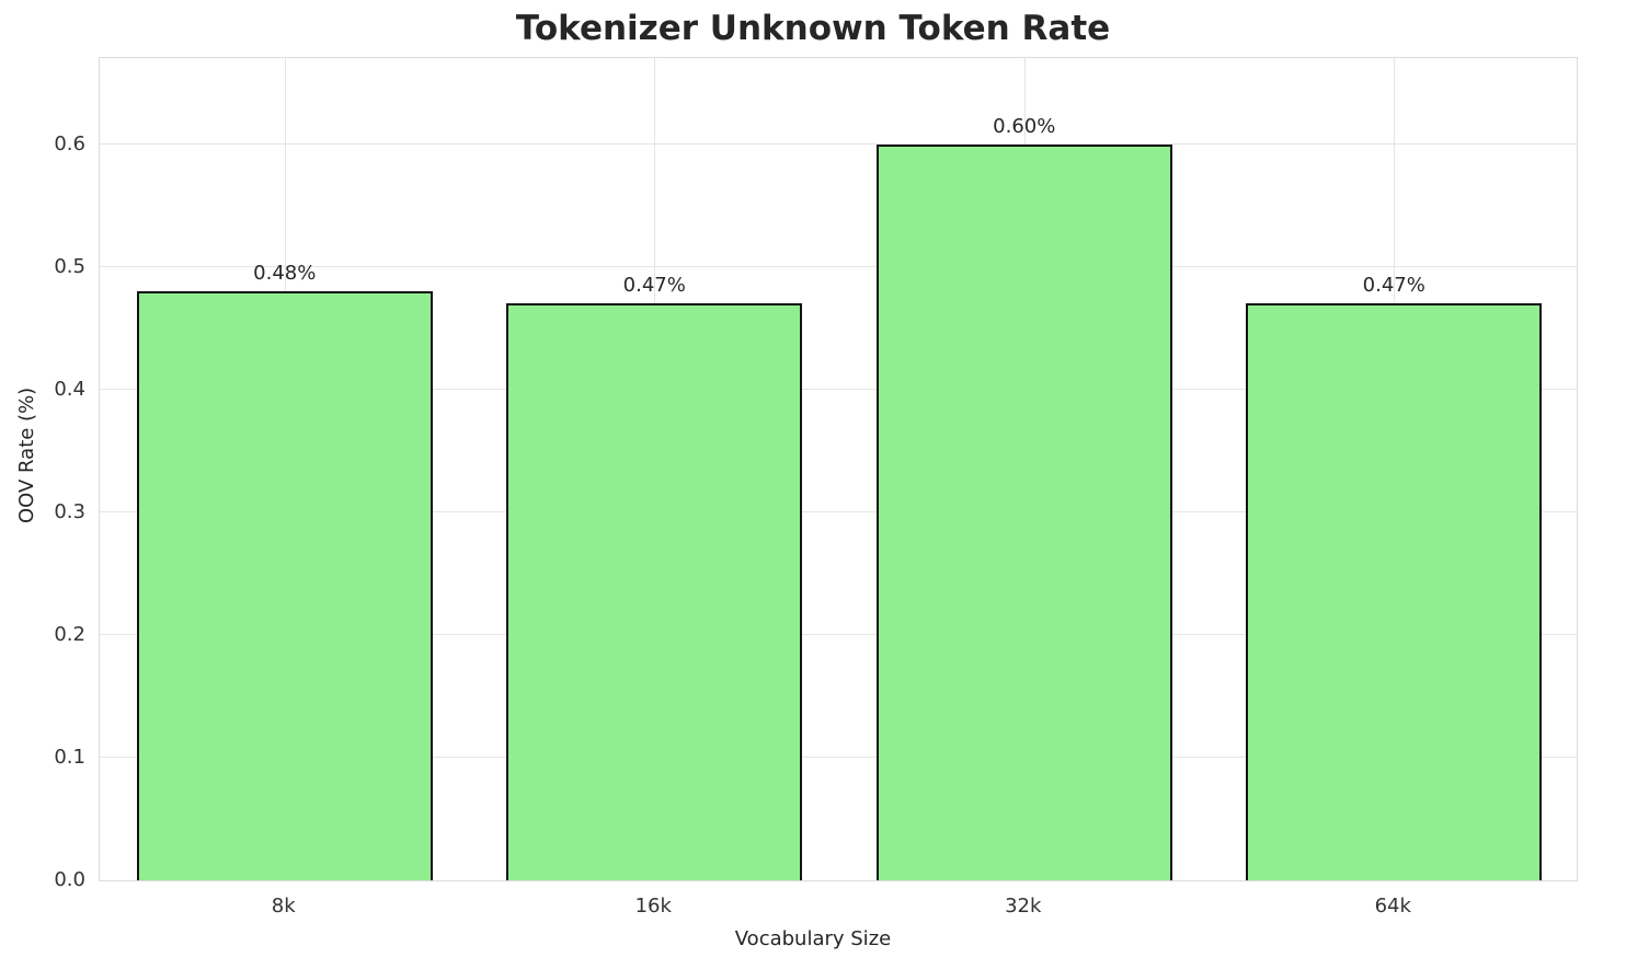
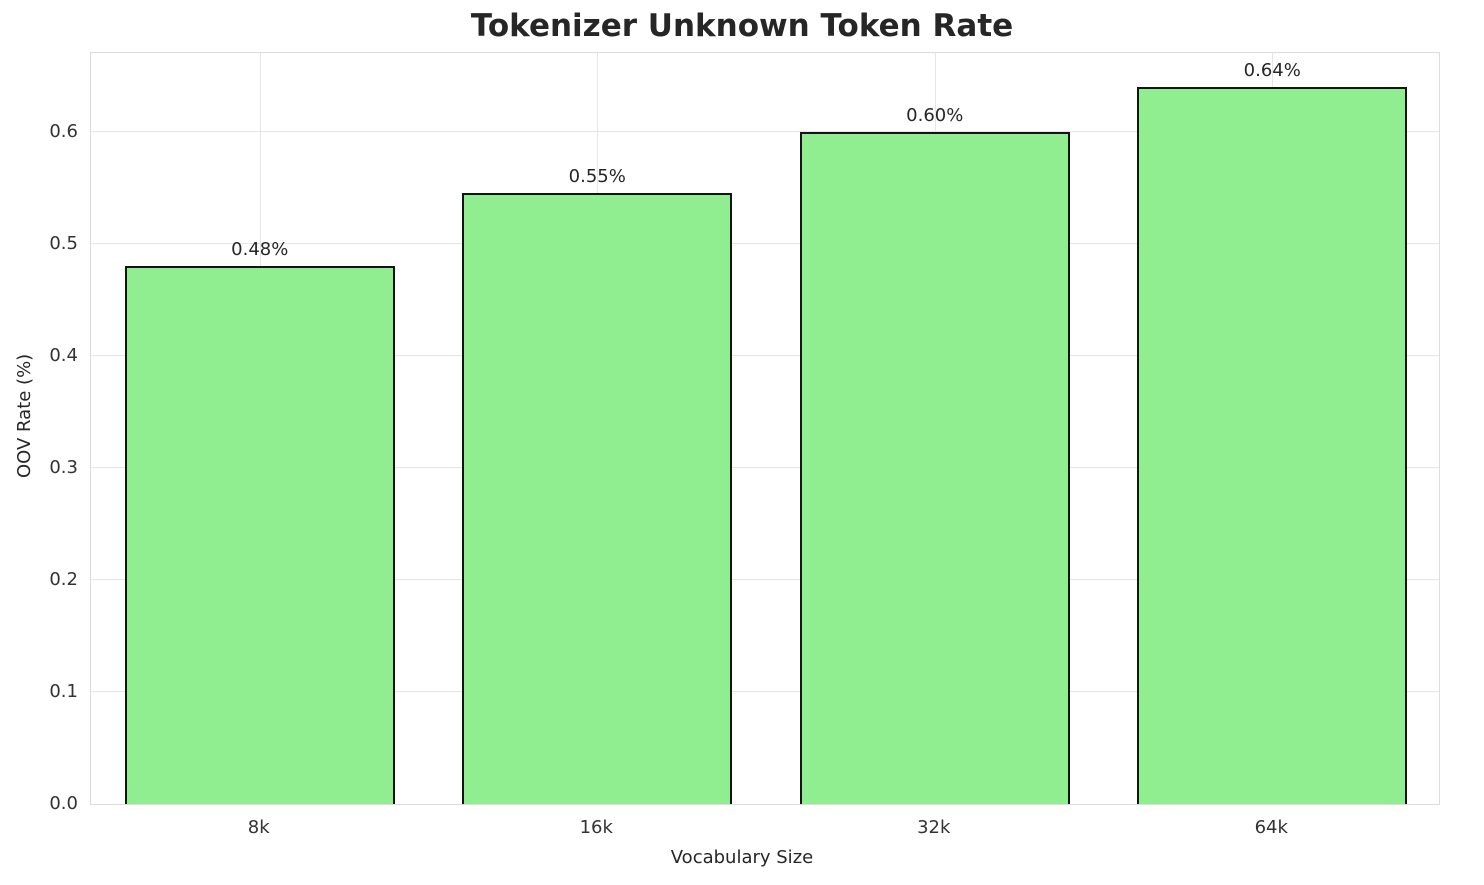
16k: 0.47% -> 0.55%
64k: 0.47% -> 0.64%
